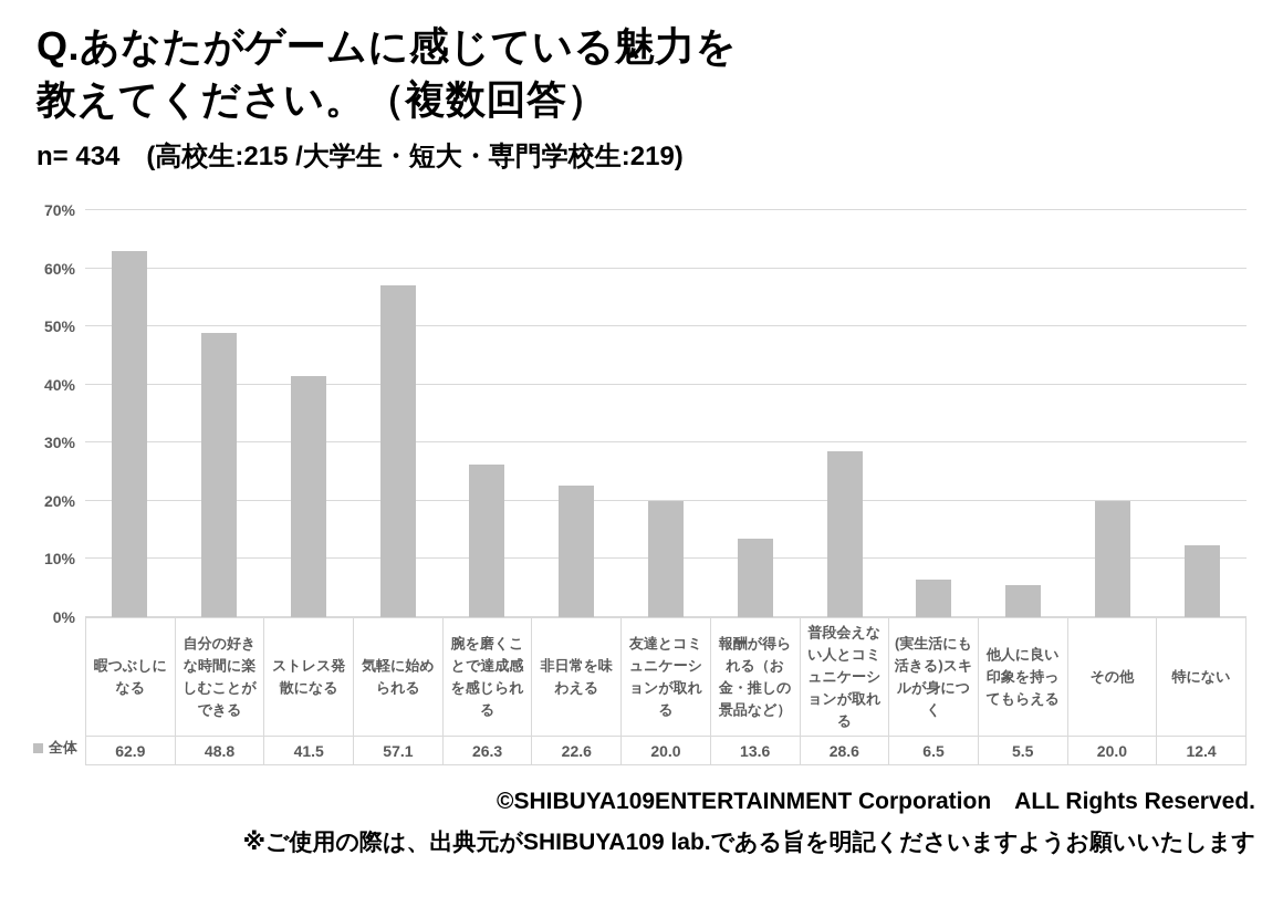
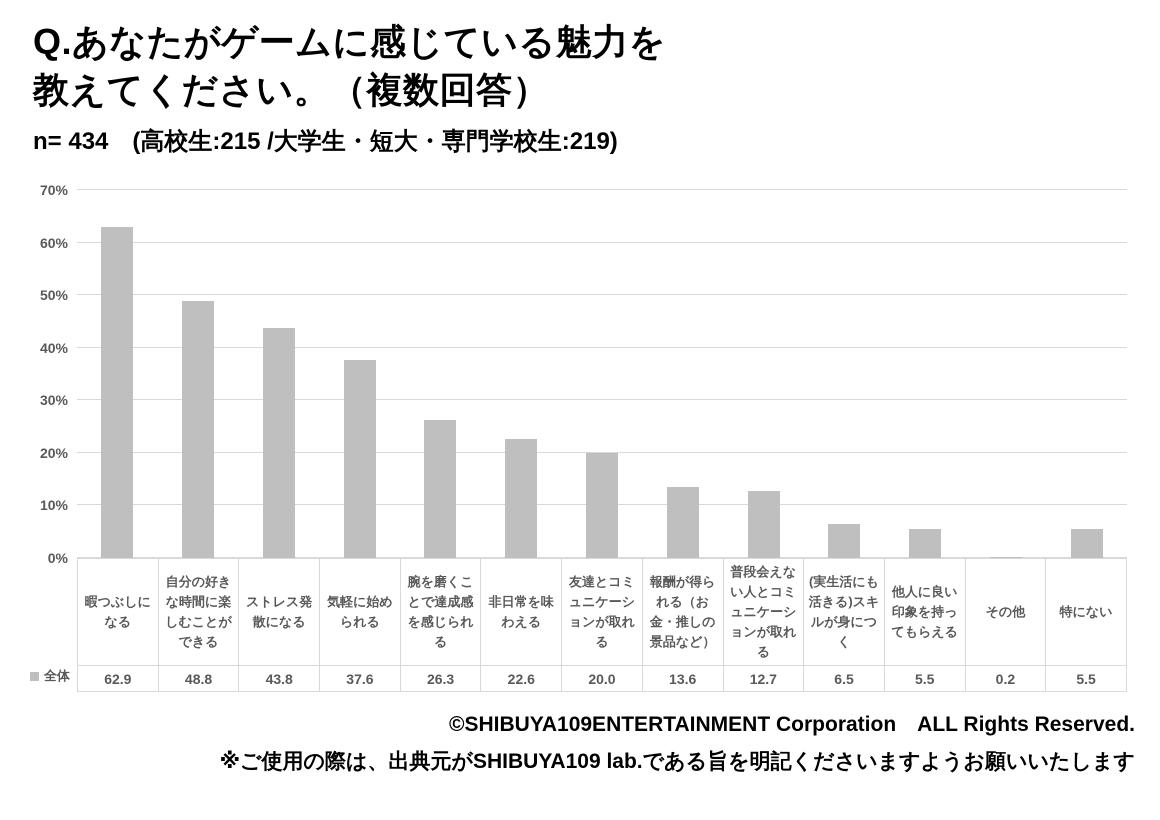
ストレス発散になる: 41.5 -> 43.8
気軽に始められる: 57.1 -> 37.6
普段会えない人とコミュニケーションが取れる: 28.6 -> 12.7
その他: 20.0 -> 0.2
特にない: 12.4 -> 5.5
